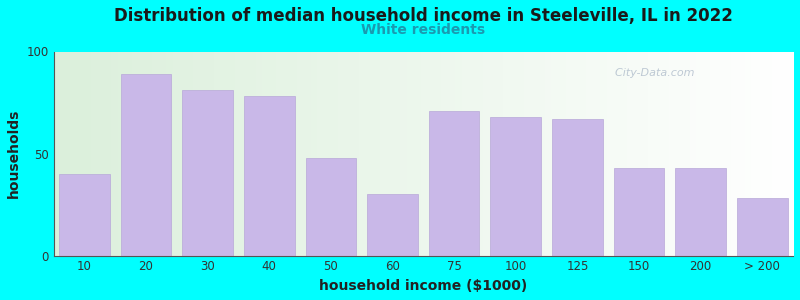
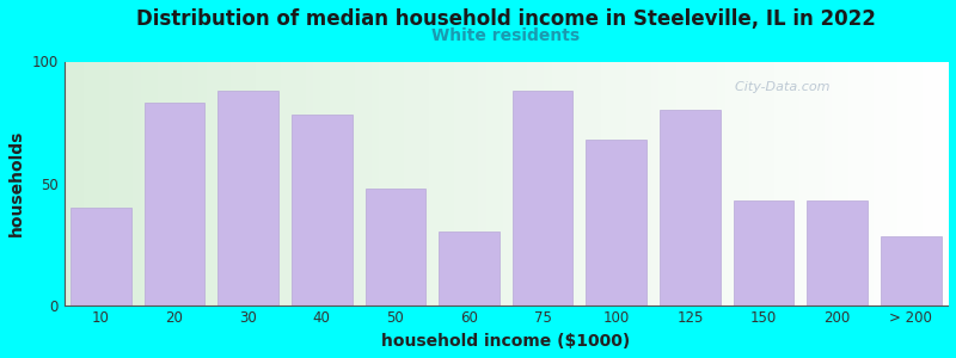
20: 89 -> 83
30: 81 -> 88
75: 71 -> 88
125: 67 -> 80
